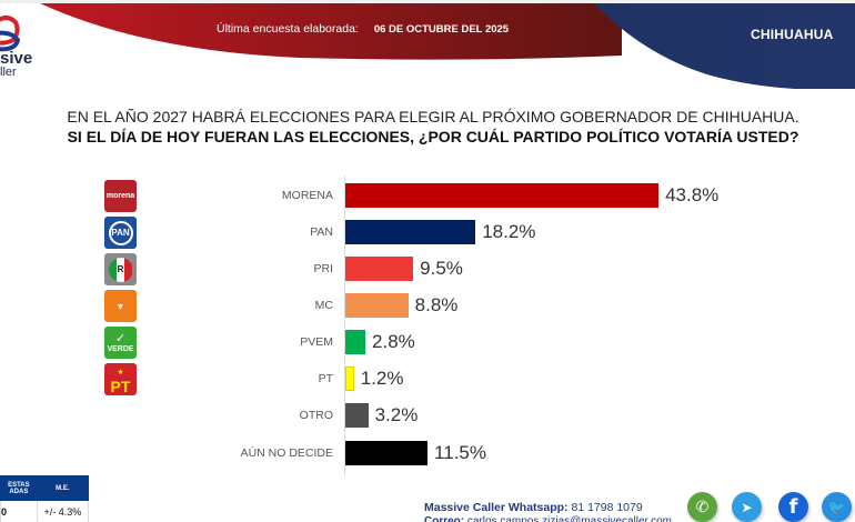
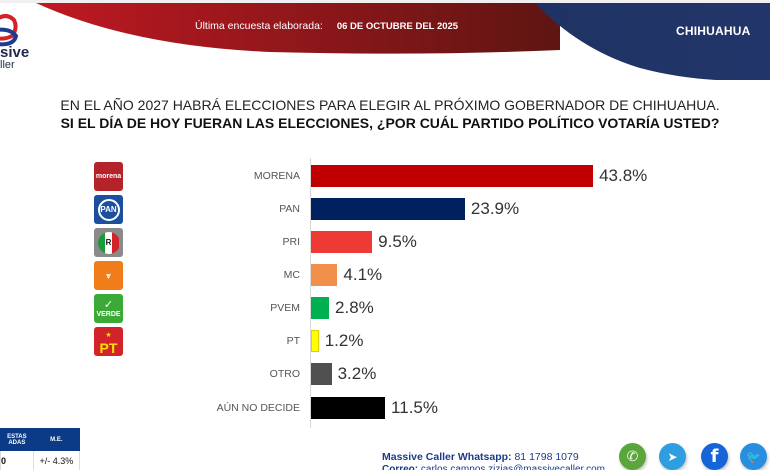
PAN: 18.2% -> 23.9%
MC: 8.8% -> 4.1%
